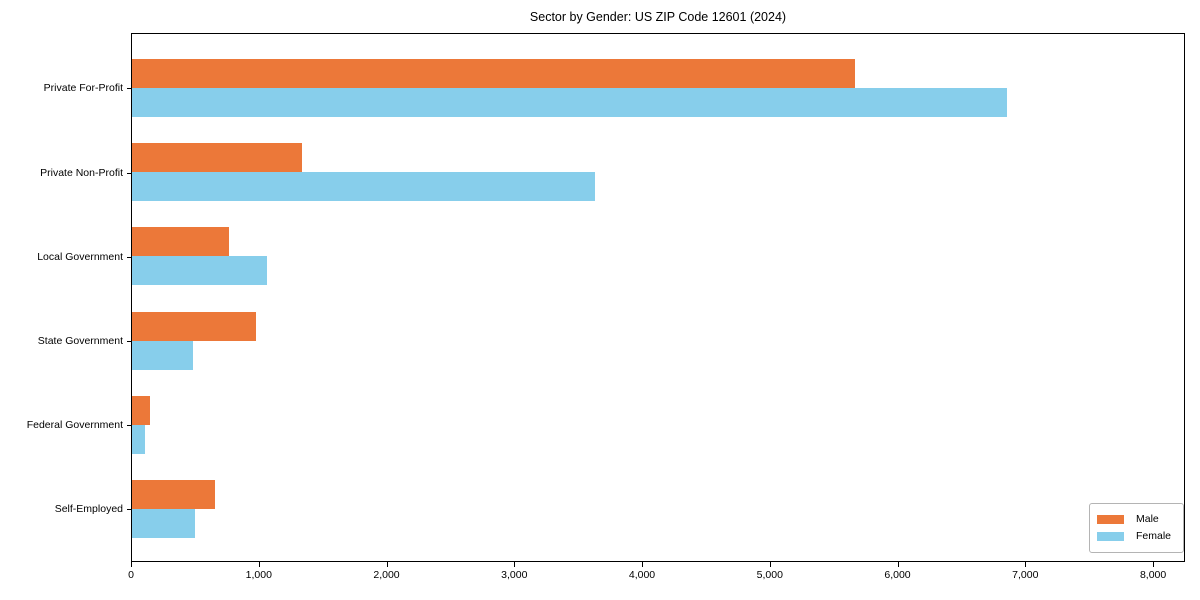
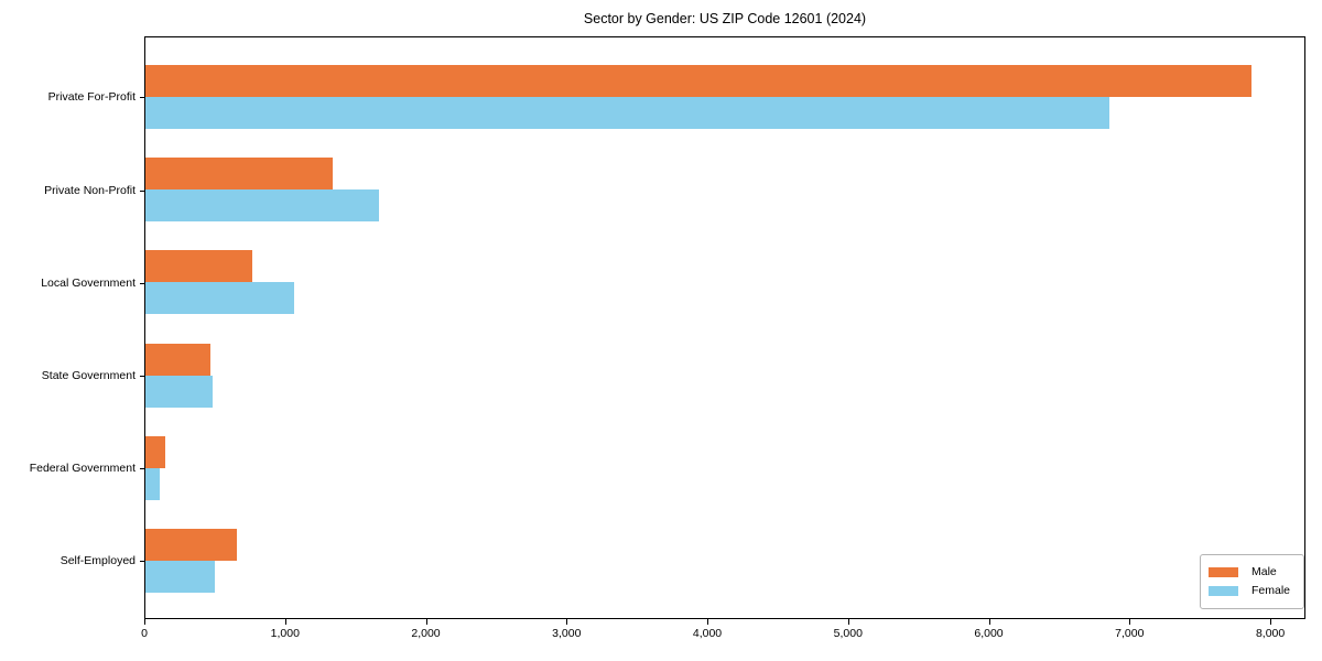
Male/Private For-Profit: 5660 -> 7860
Female/Private Non-Profit: 3620 -> 1660
Male/State Government: 970 -> 460
